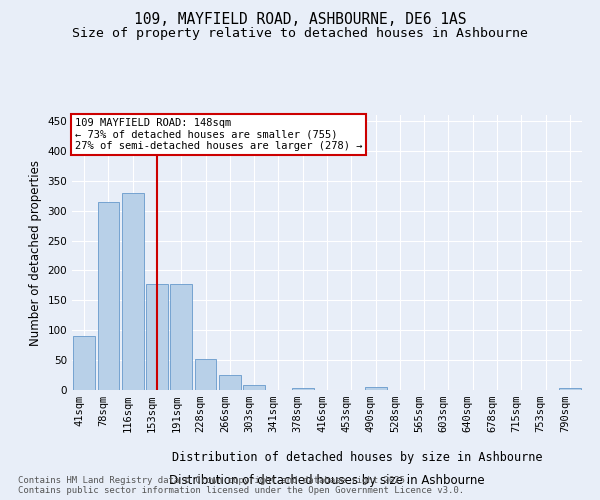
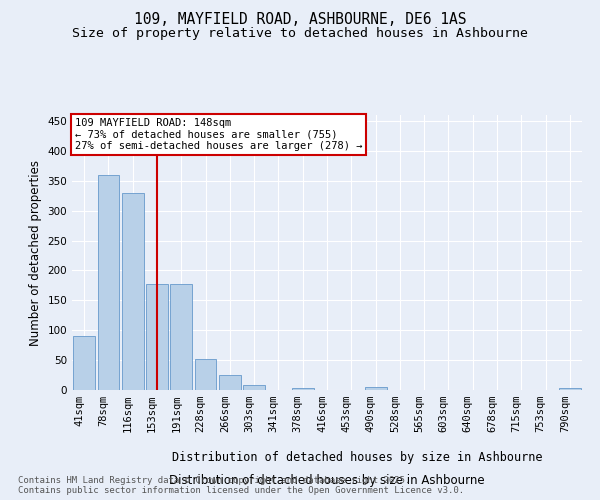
78sqm: 314 -> 360
